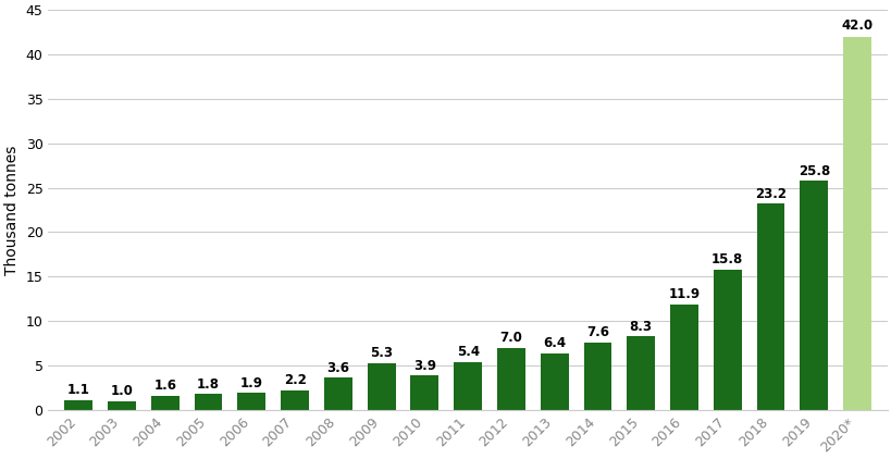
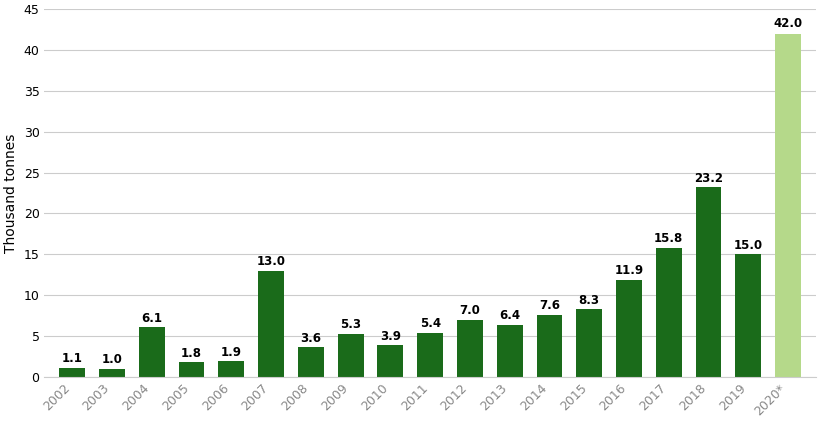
2004: 1.6 -> 6.1
2007: 2.2 -> 13.0
2019: 25.8 -> 15.0
